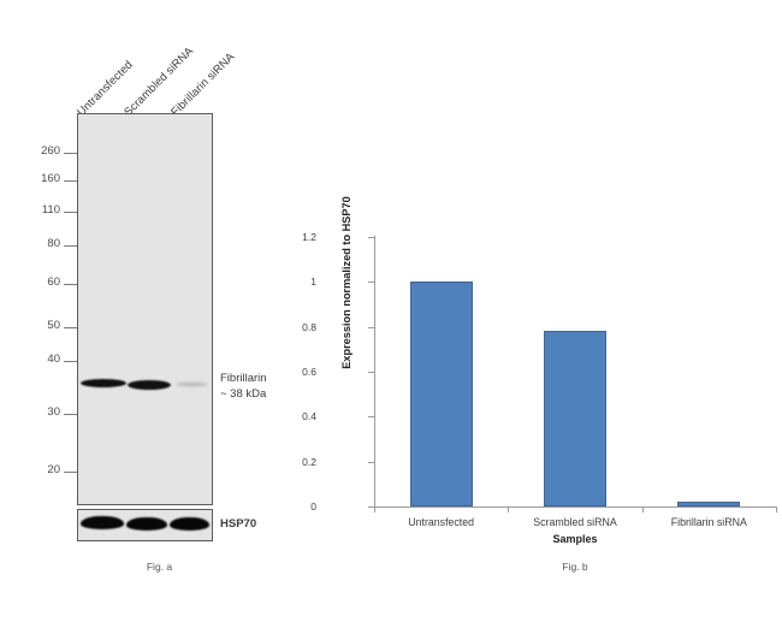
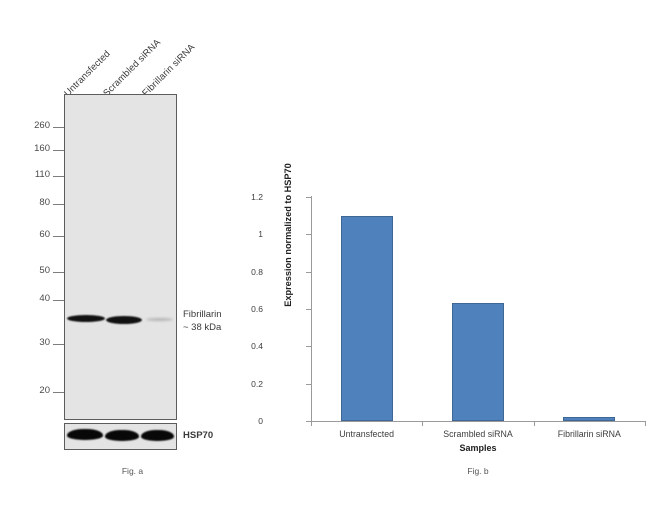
Untransfected: 1.00 -> 1.10
Scrambled siRNA: 0.78 -> 0.63
